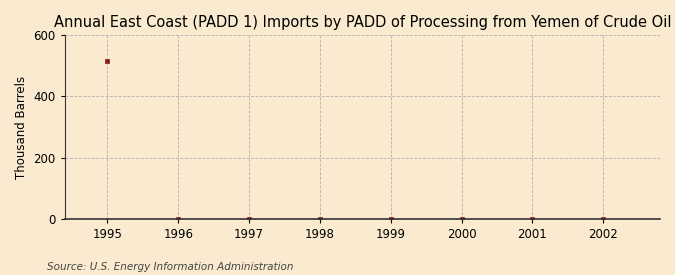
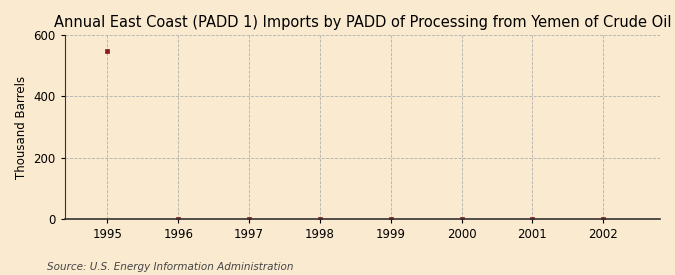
1995: 515 -> 549
